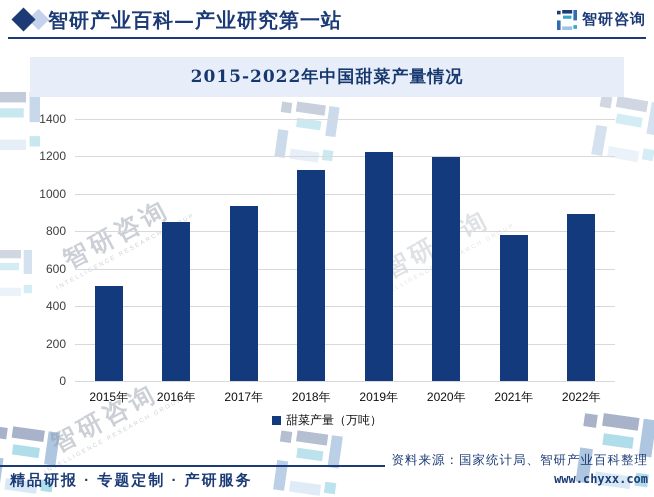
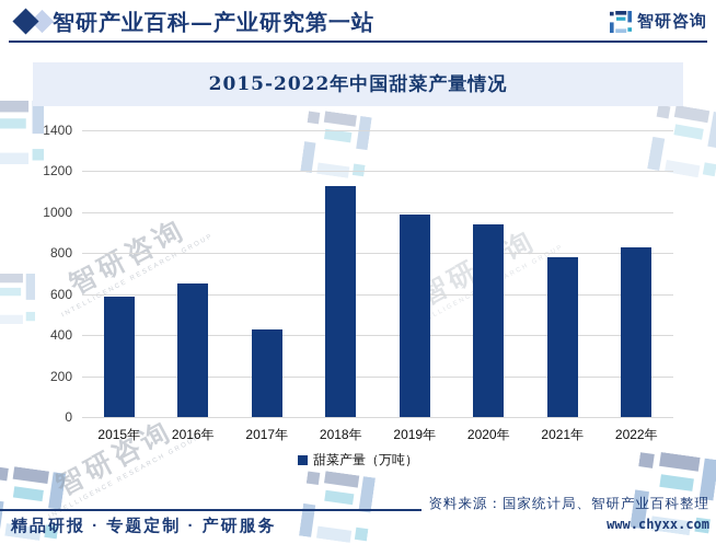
2015年: 510 -> 590
2016年: 850 -> 650
2017年: 940 -> 430
2019年: 1220 -> 990
2020年: 1200 -> 940
2022年: 890 -> 830
